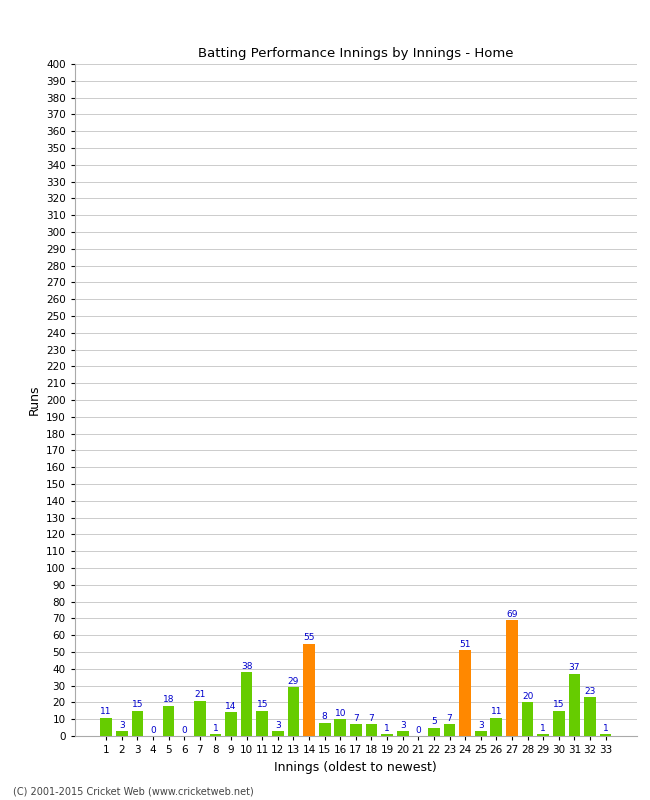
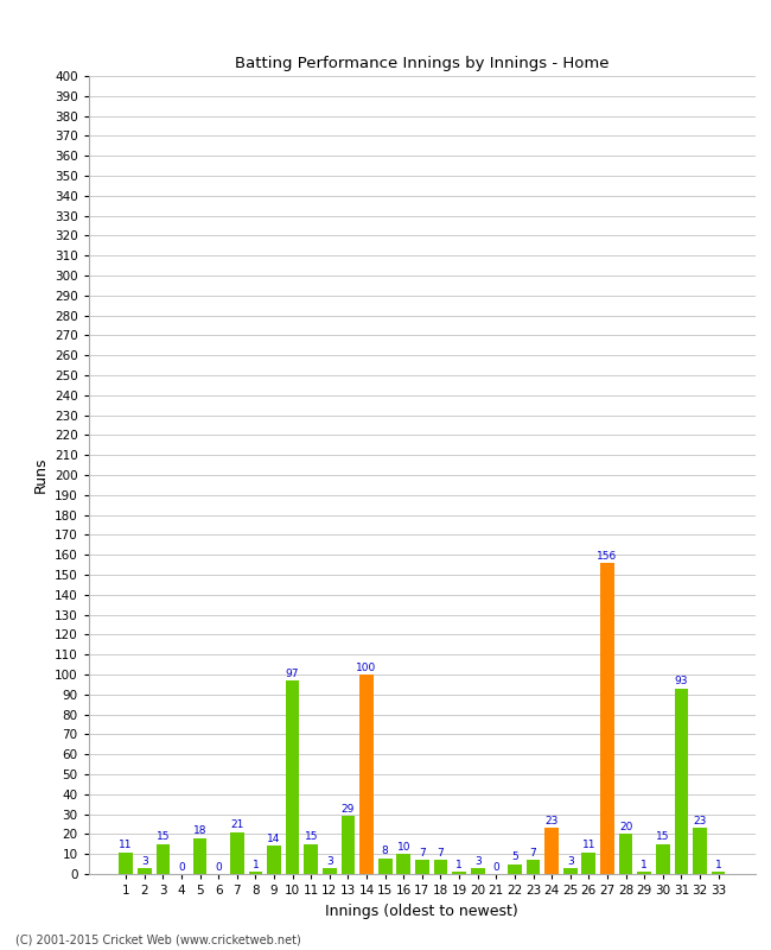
10: 38 -> 97
14: 55 -> 100
24: 51 -> 23
27: 69 -> 156
31: 37 -> 93
